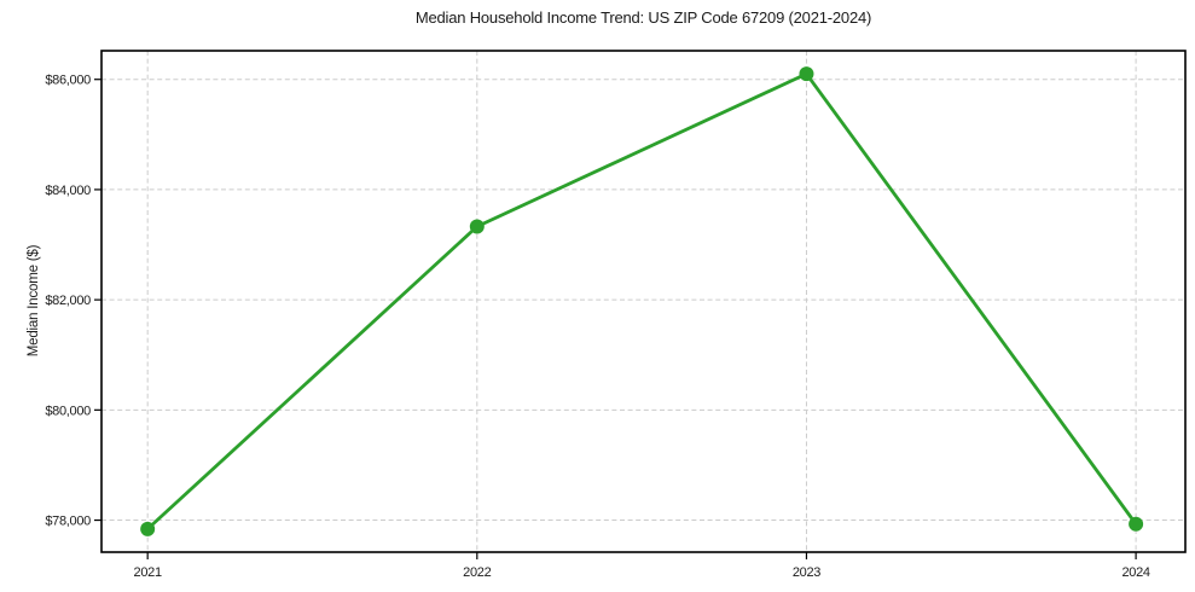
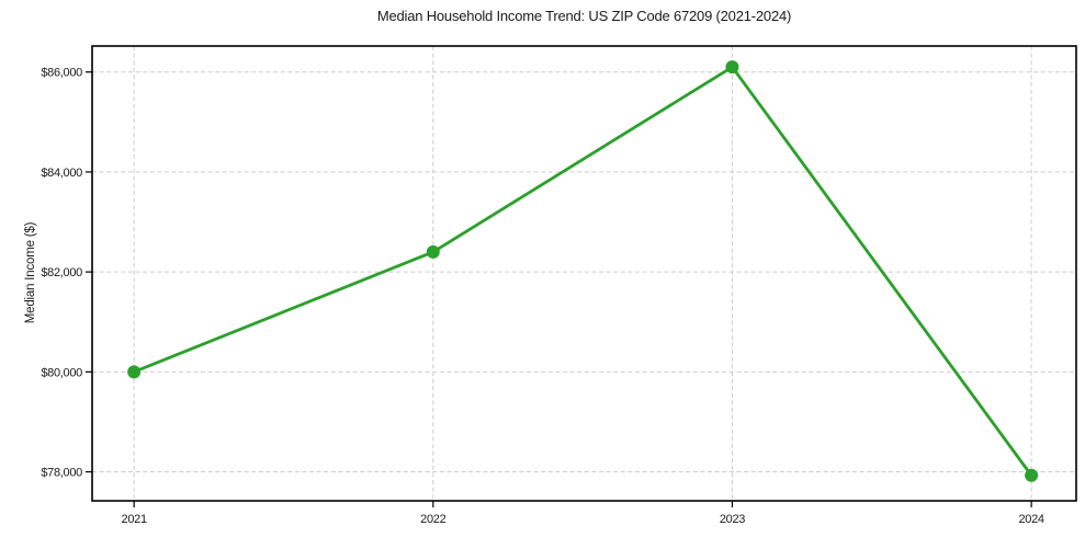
2021: $77800 -> $80000
2022: $83300 -> $82400
